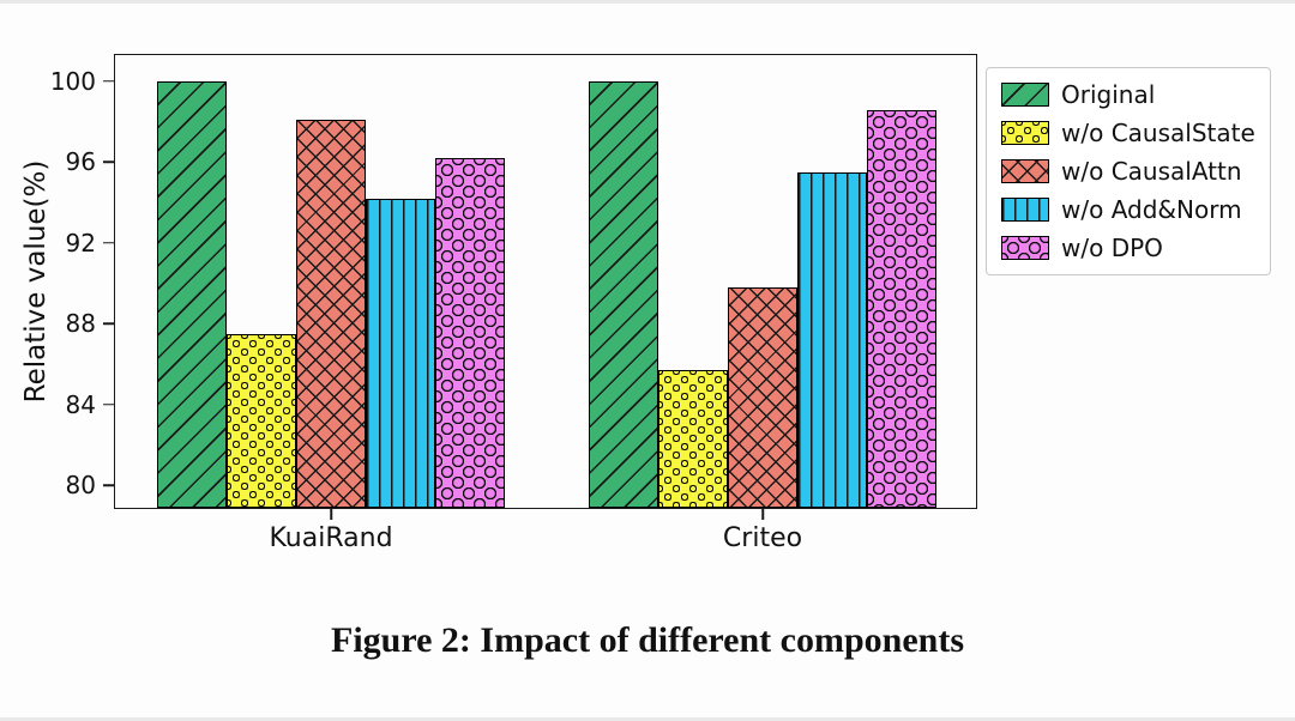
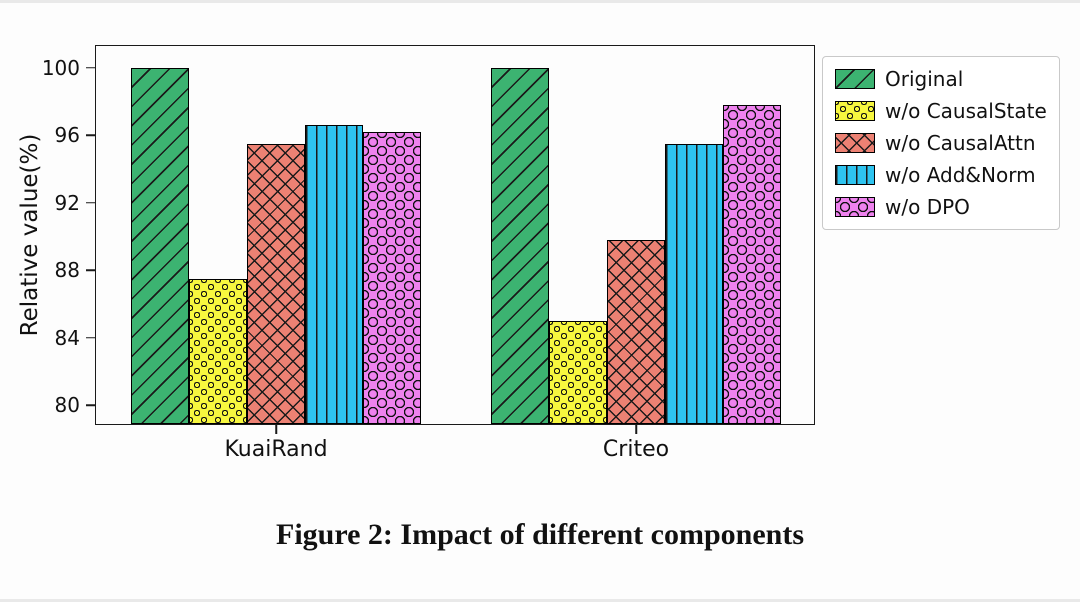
w/o CausalAttn/KuaiRand: 98.1 -> 95.5
w/o Add&Norm/KuaiRand: 94.2 -> 96.6
w/o CausalState/Criteo: 85.7 -> 85.0
w/o DPO/Criteo: 98.6 -> 97.8
